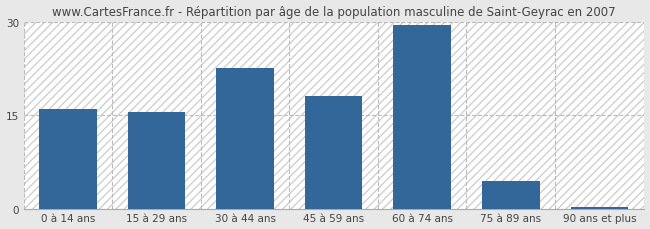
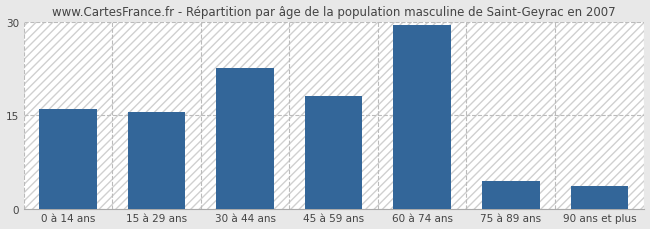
90 ans et plus: 0.3 -> 3.6
